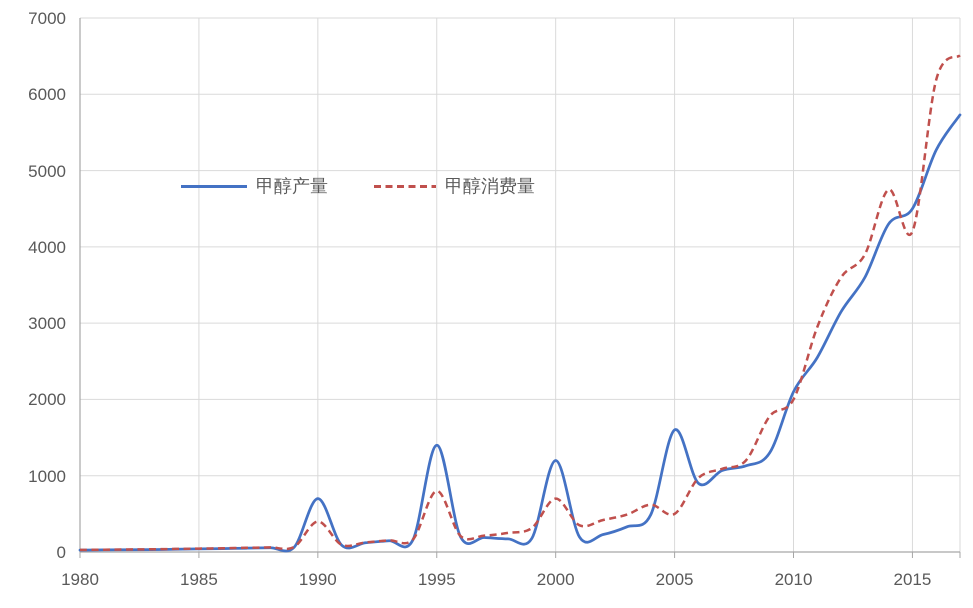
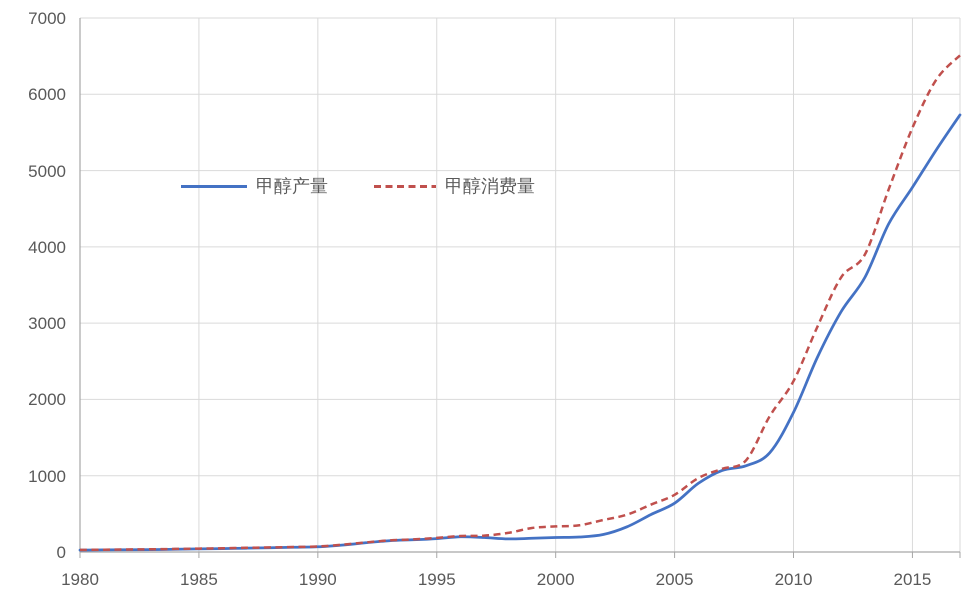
甲醇产量/1990: 700 -> 100
甲醇消费量/1990: 400 -> 100
甲醇产量/1995: 1400 -> 200
甲醇消费量/1995: 800 -> 200
甲醇产量/2000: 1200 -> 200
甲醇消费量/2000: 700 -> 300
甲醇产量/2005: 1600 -> 600
甲醇消费量/2005: 500 -> 800
甲醇产量/2010: 2100 -> 1800
甲醇消费量/2010: 2000 -> 2200
甲醇产量/2015: 4500 -> 4800
甲醇消费量/2015: 4200 -> 5600
